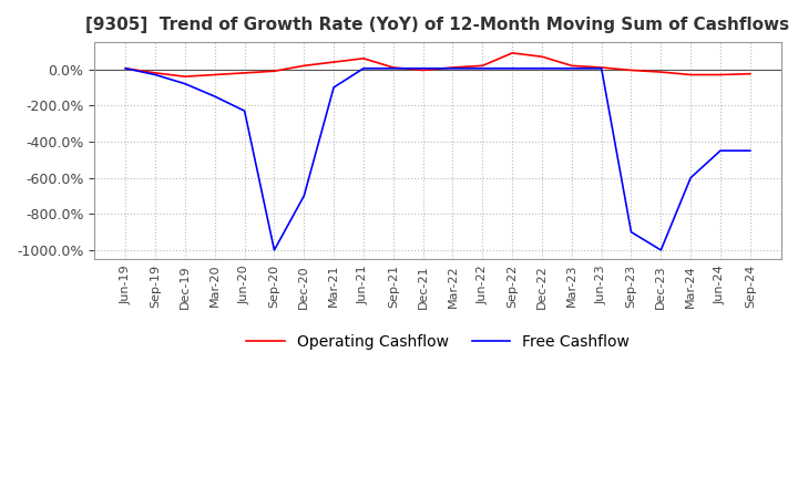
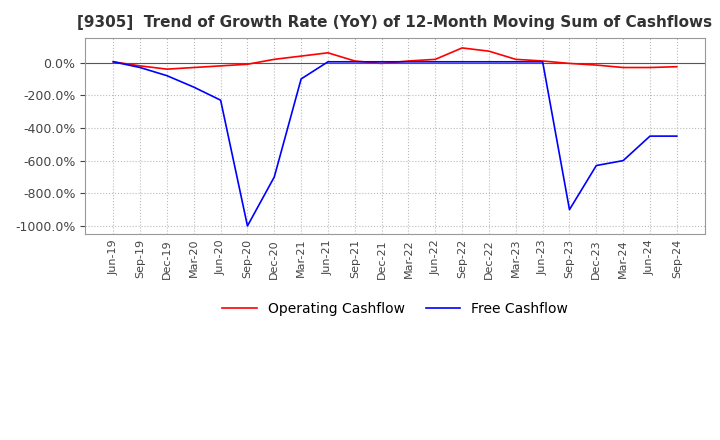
Free Cashflow/Dec-23: -1000% -> -630%
